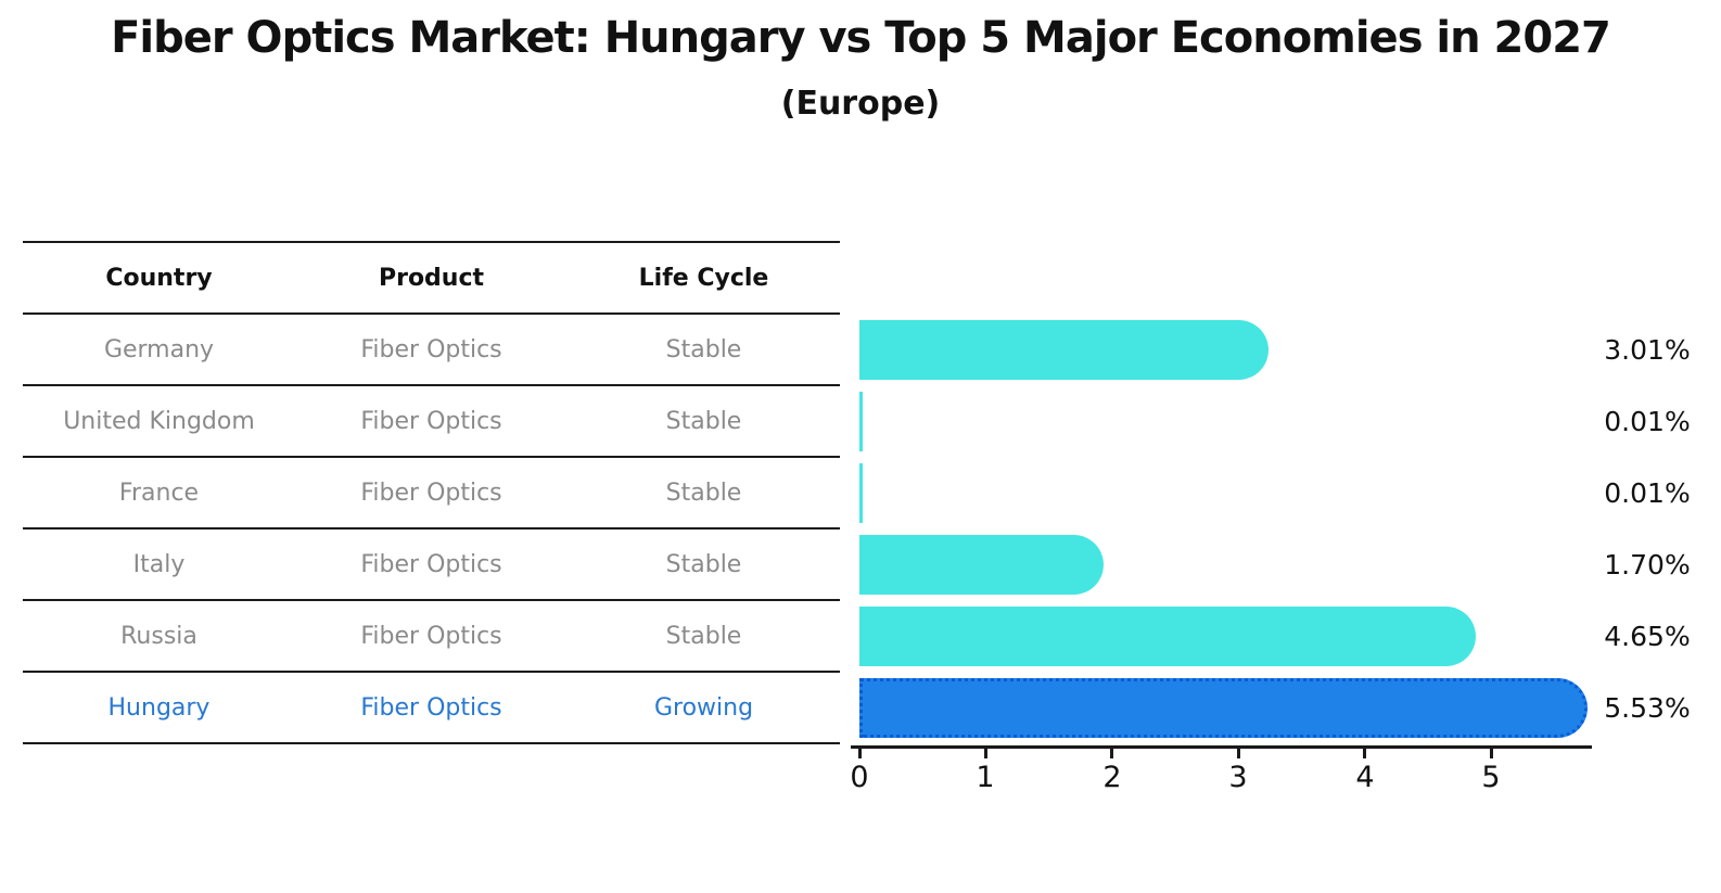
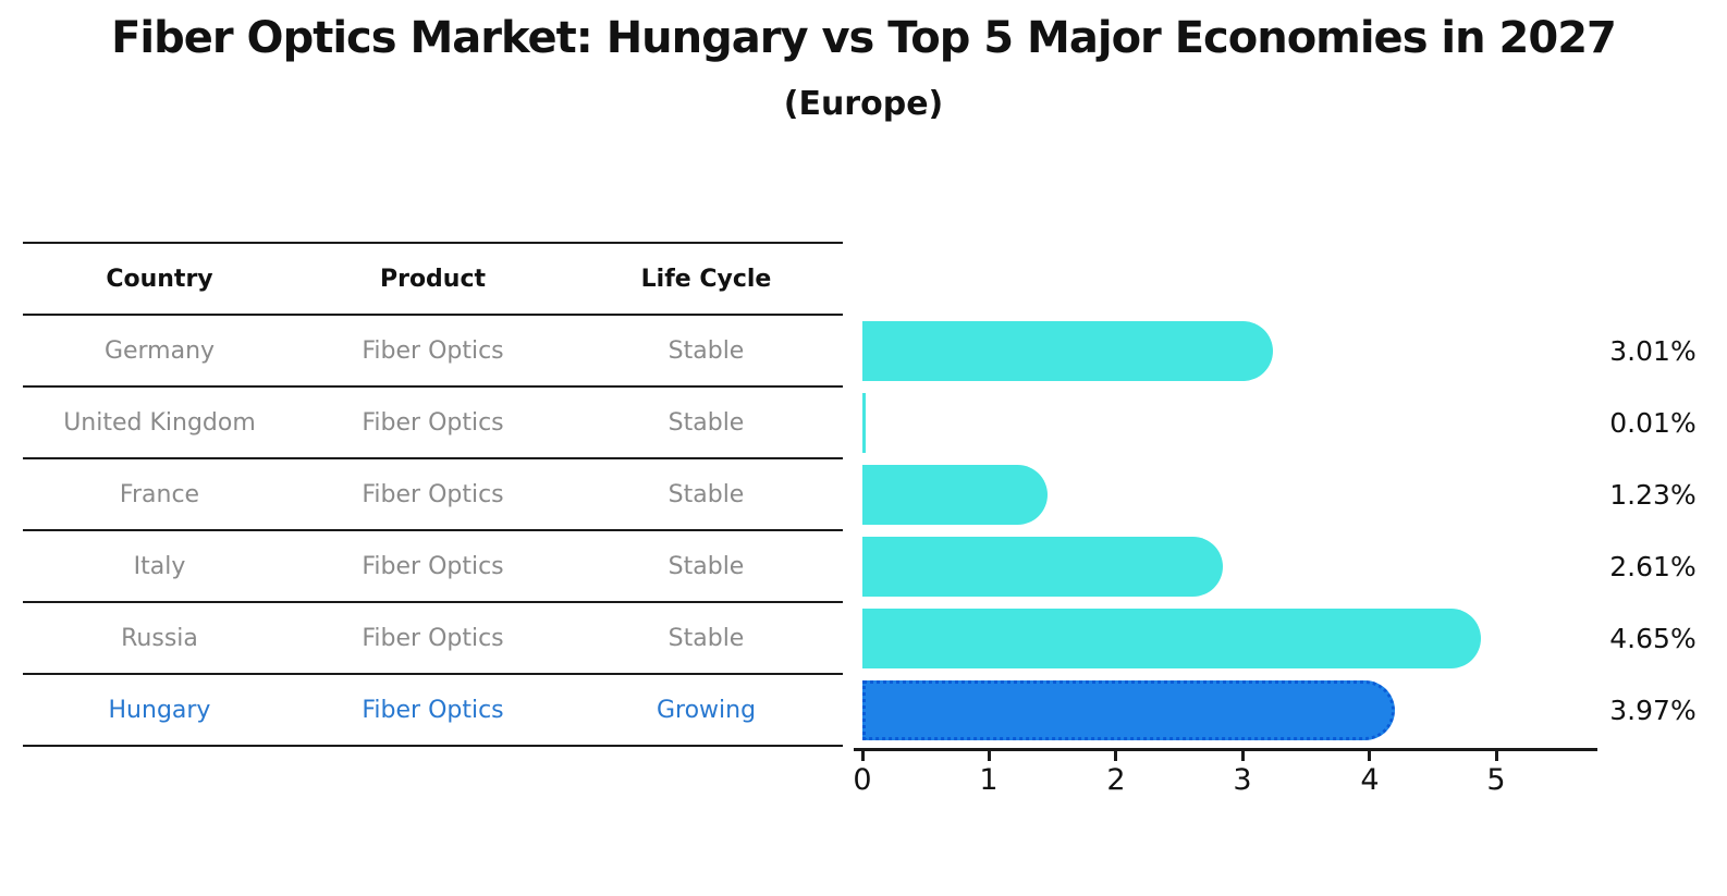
France: 0.01% -> 1.23%
Italy: 1.70% -> 2.61%
Hungary: 5.53% -> 3.97%
